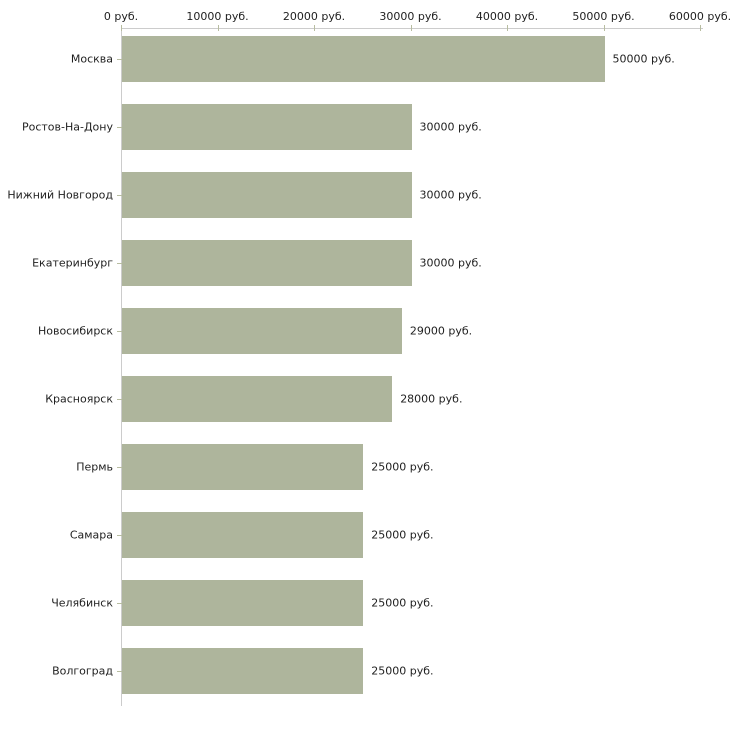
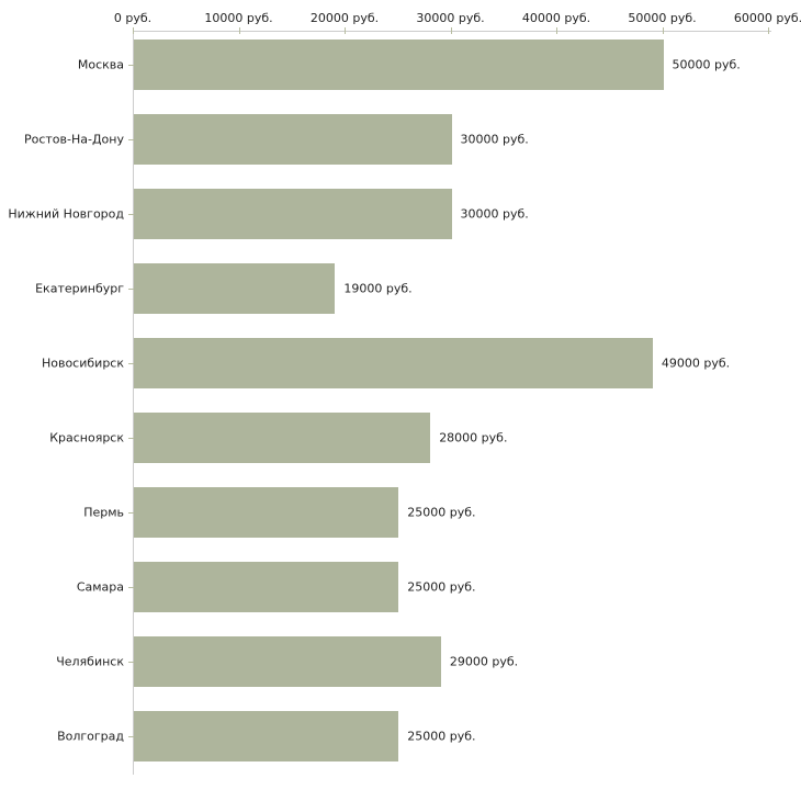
Екатеринбург: 30000 -> 19000
Новосибирск: 29000 -> 49000
Челябинск: 25000 -> 29000
